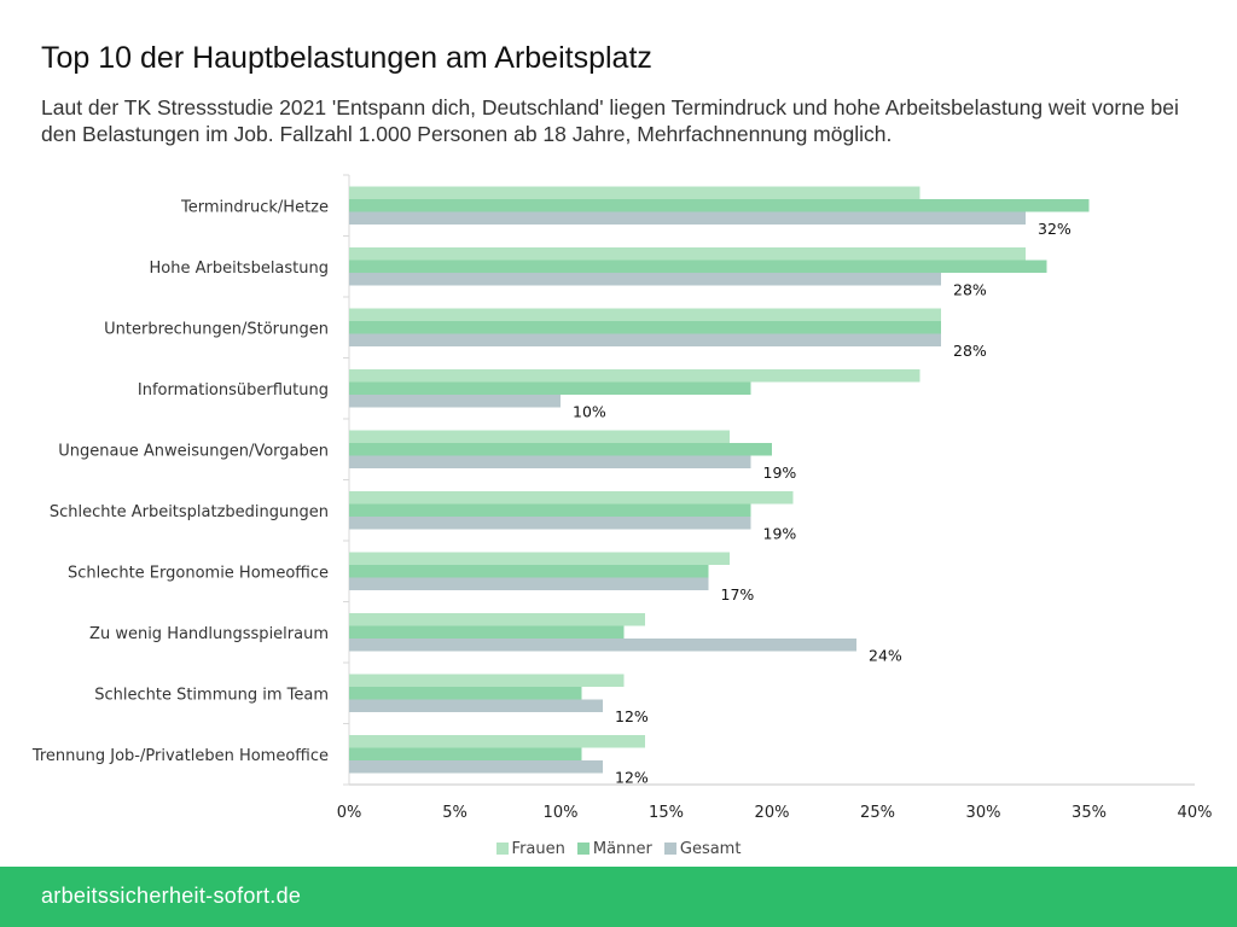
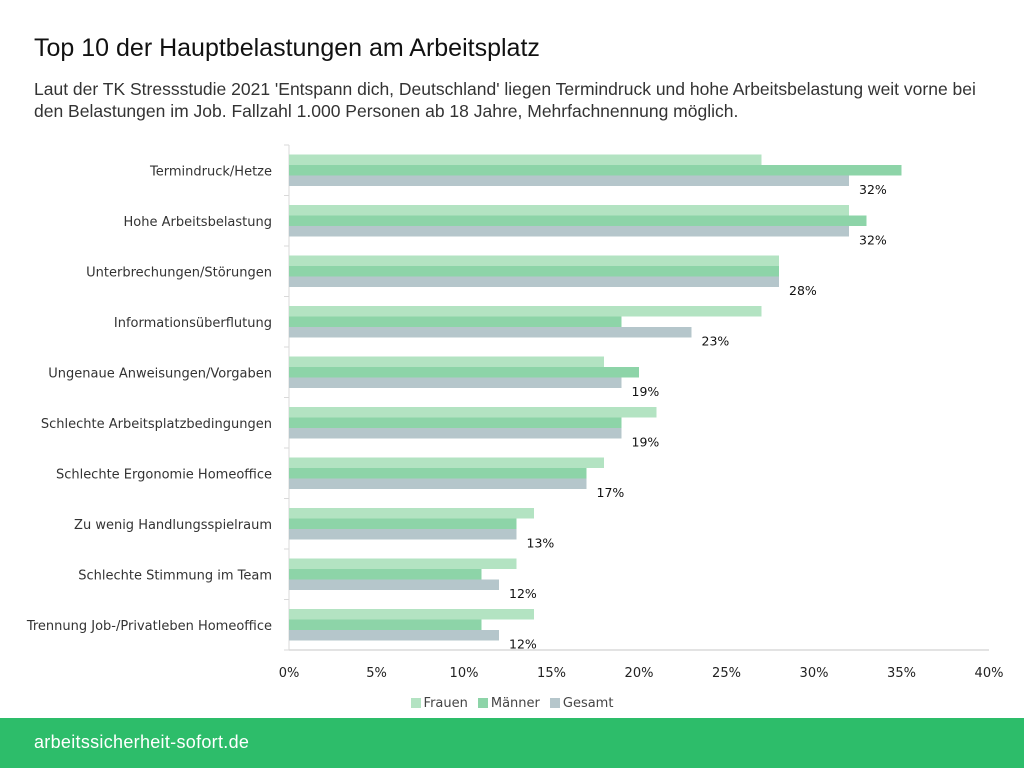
Gesamt/Hohe Arbeitsbelastung: 28% -> 32%
Gesamt/Informationsüberflutung: 10% -> 23%
Gesamt/Zu wenig Handlungsspielraum: 24% -> 13%
